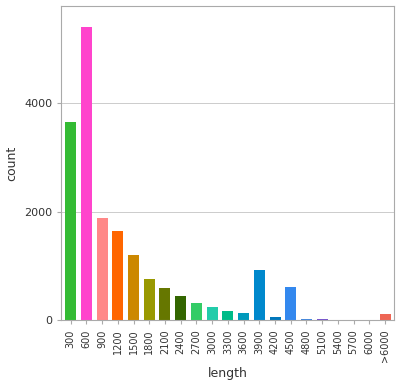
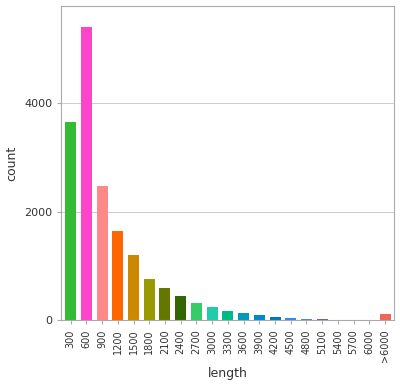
900: 1880 -> 2480
3900: 920 -> 100
4500: 620 -> 40
